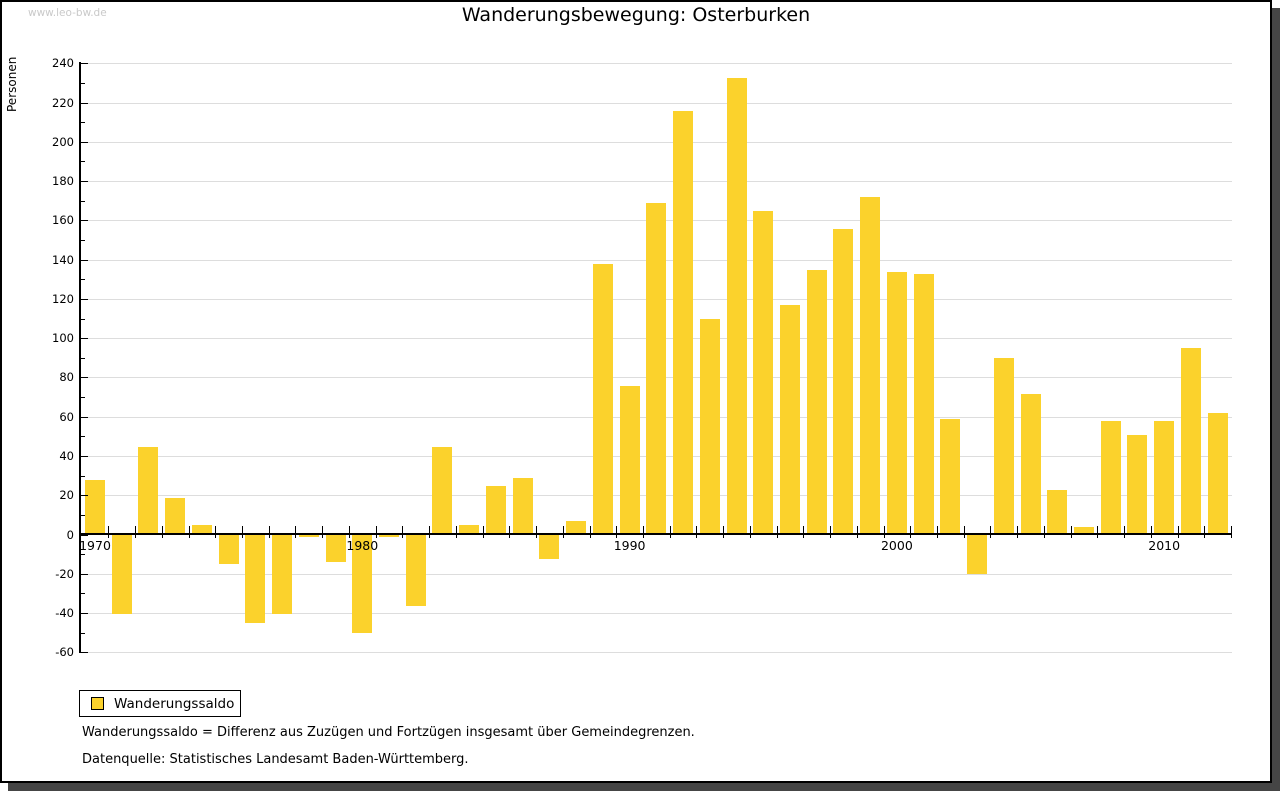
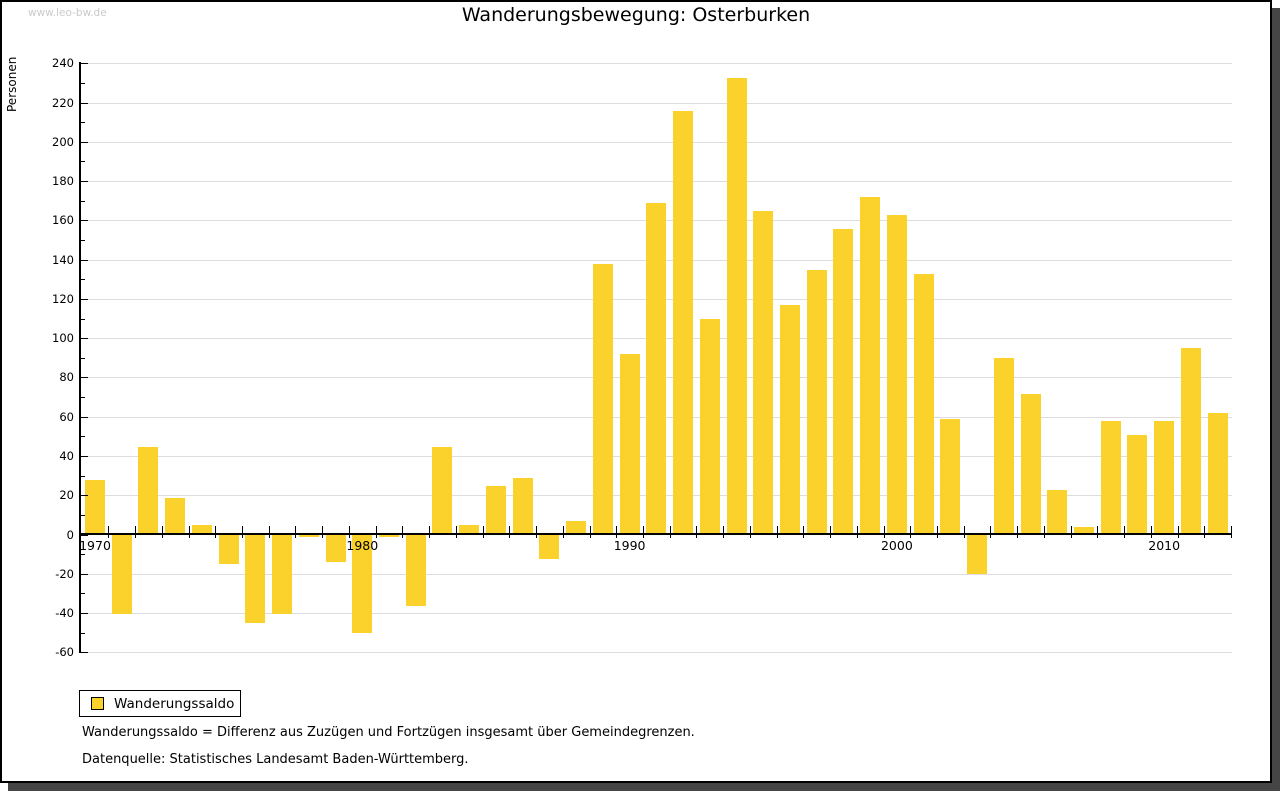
1990: 75 -> 91
2000: 133 -> 162
